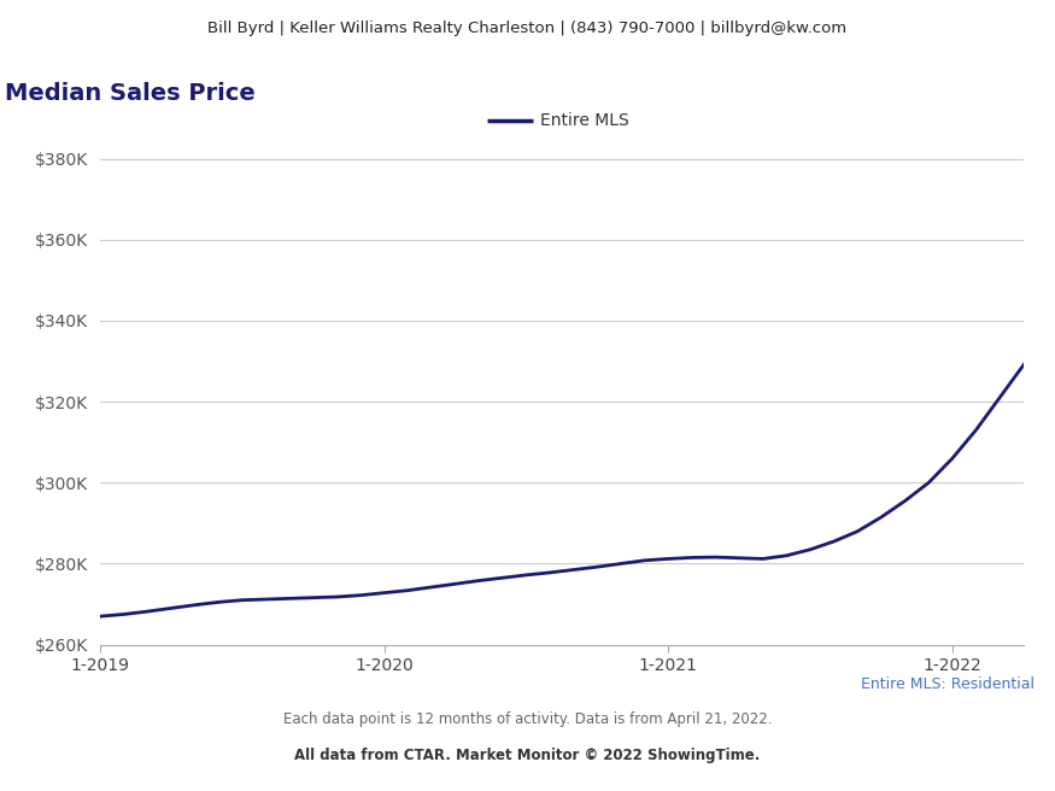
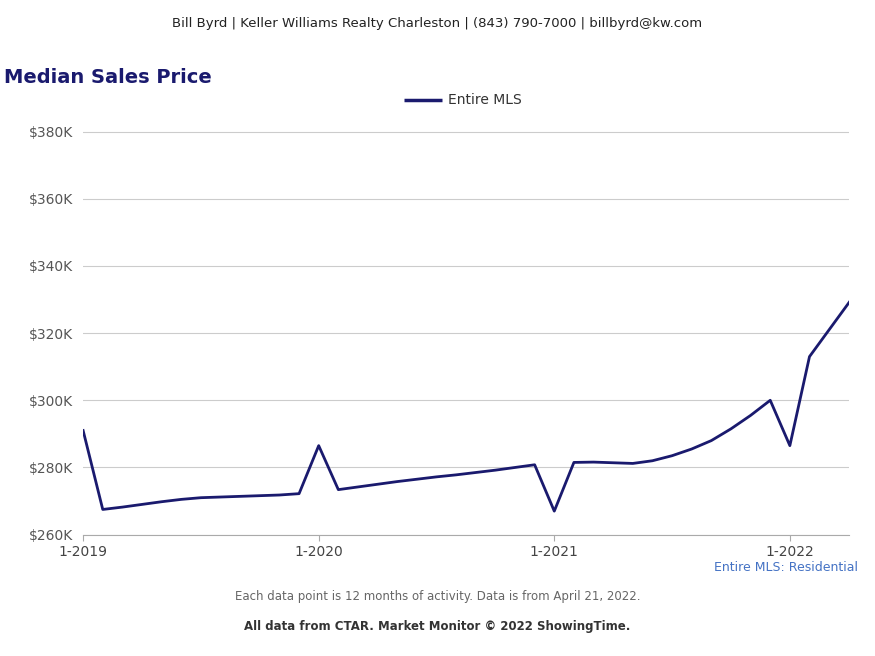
1-2019: $267.0K -> $291.0K
1-2020: $272.8K -> $286.5K
1-2021: $281.2K -> $267.0K
1-2022: $306.0K -> $286.5K
